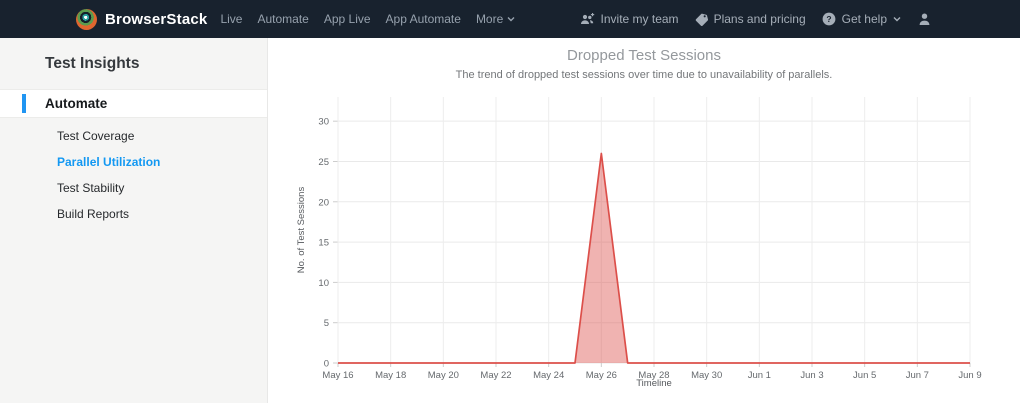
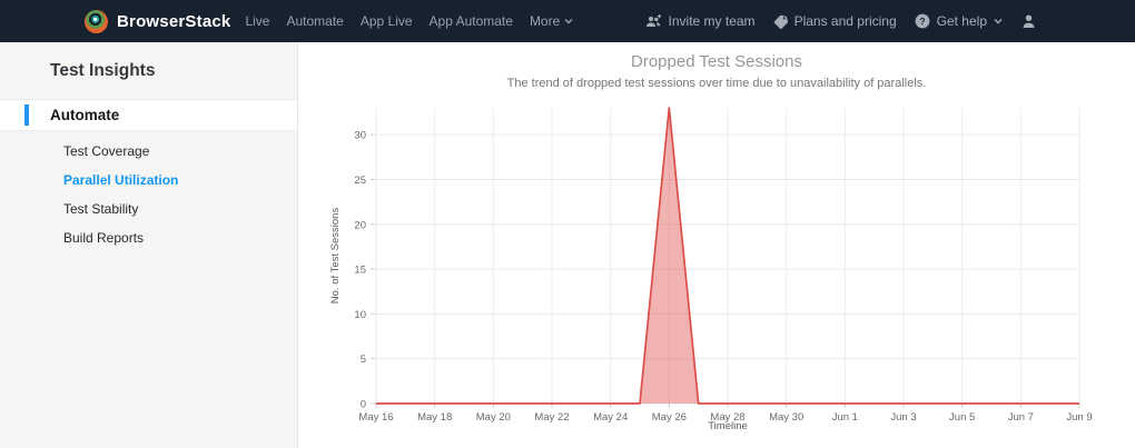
May 26: 26 -> 33
